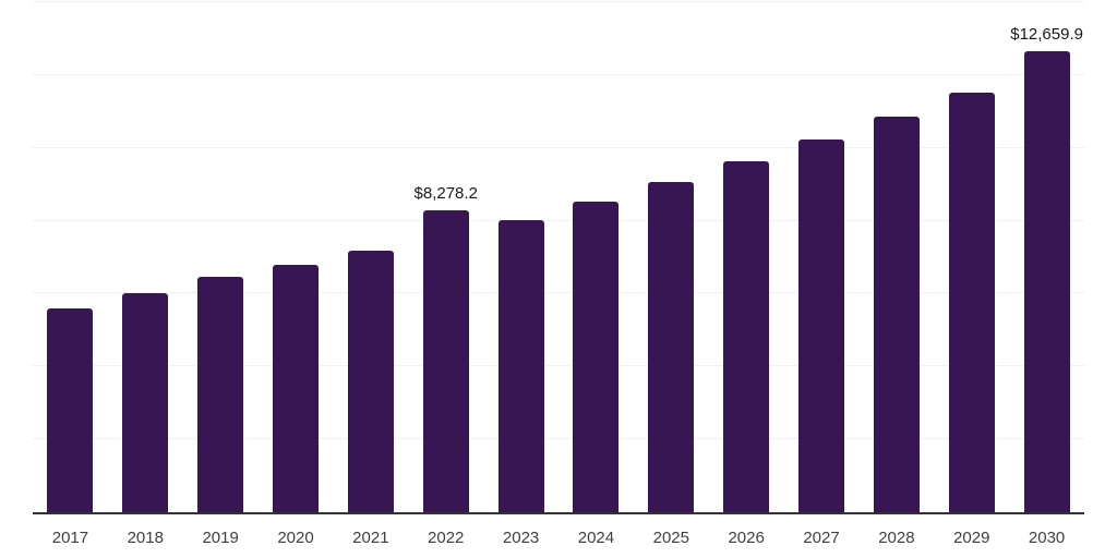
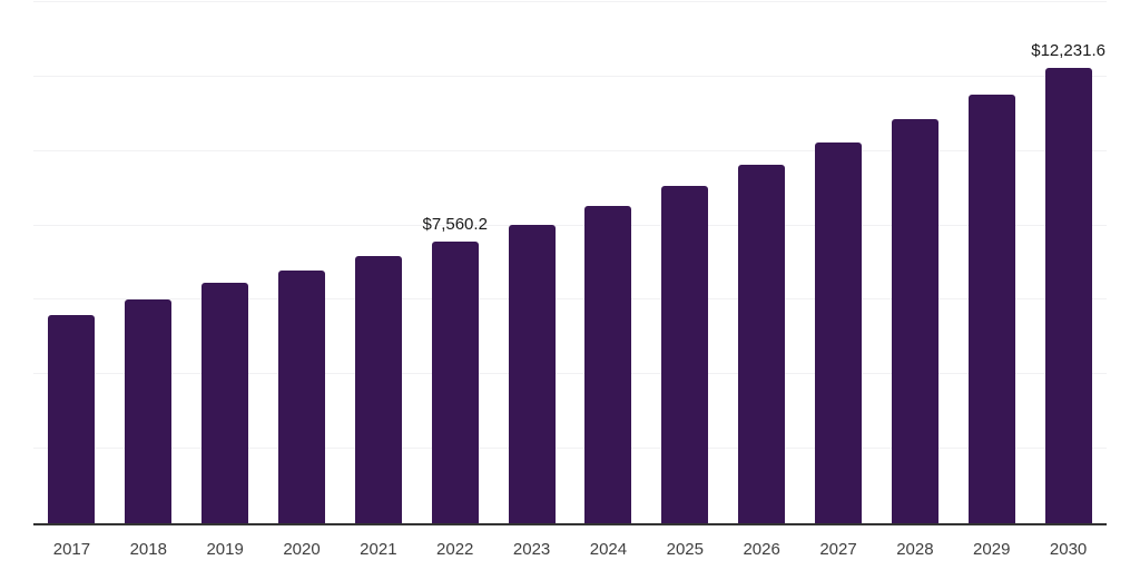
2022: $8,278.2 -> $7,560.2
2030: $12,659.9 -> $12,231.6
